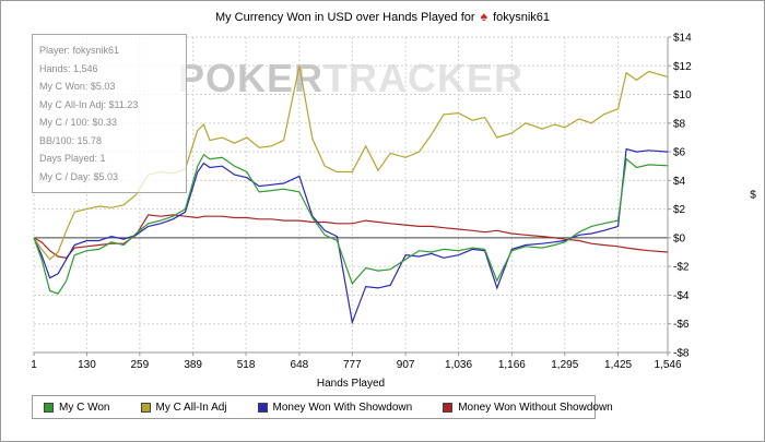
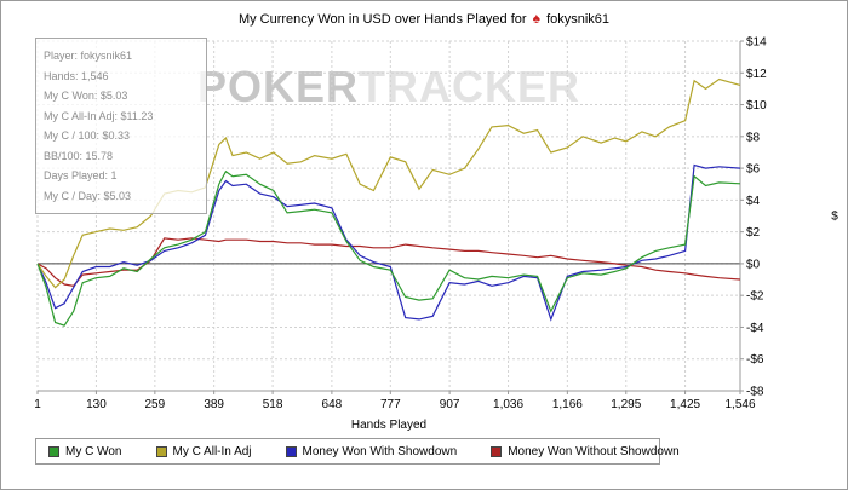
My C All-In Adj/648: $12.0 -> $6.6
Money Won With Showdown/648: $4.3 -> $3.5
My C Won/777: -$3.2 -> -$0.4
My C All-In Adj/777: $4.6 -> $6.7
Money Won With Showdown/777: -$5.9 -> -$0.2
My C Won/907: -$1.5 -> -$0.4
